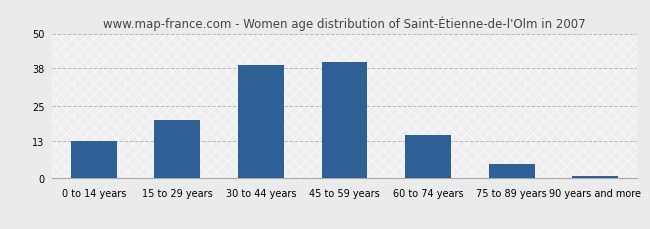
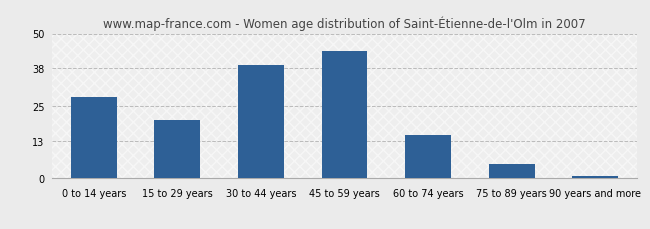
0 to 14 years: 13 -> 28
45 to 59 years: 40 -> 44
